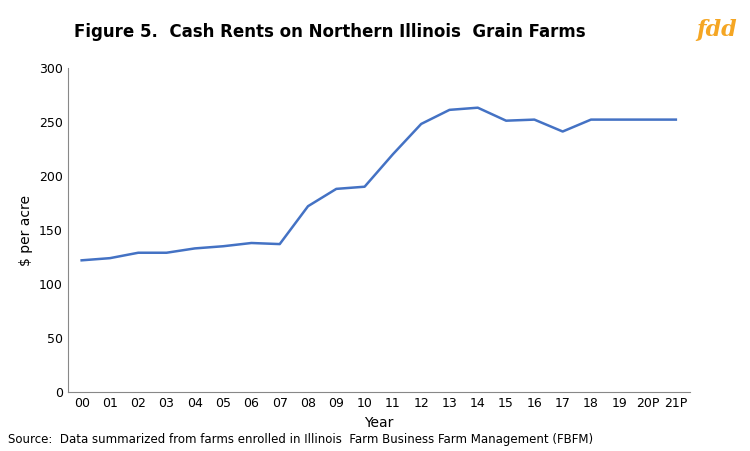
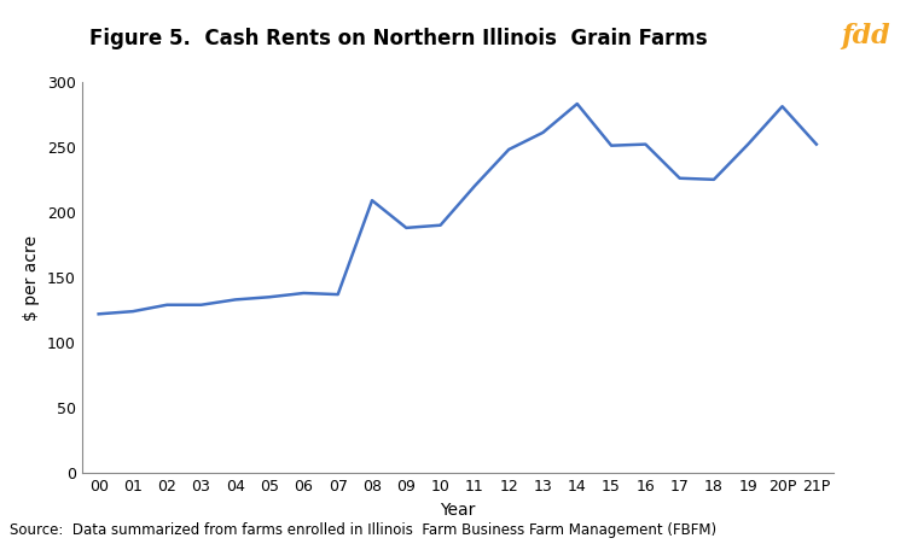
08: 172 -> 209
14: 263 -> 283
17: 241 -> 226
18: 252 -> 225
20P: 252 -> 281
